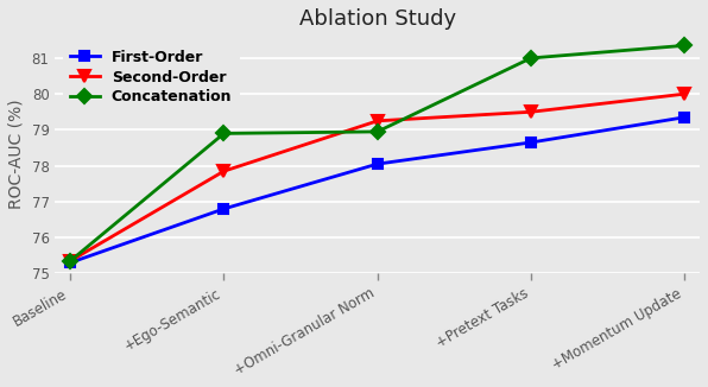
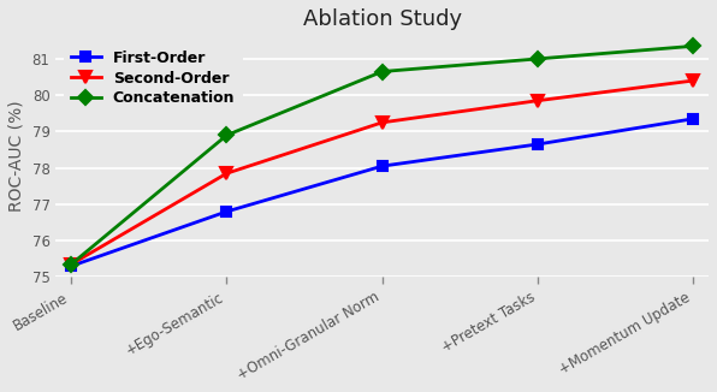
Concatenation/+Omni-Granular Norm: 78.95 -> 80.65
Second-Order/+Pretext Tasks: 79.50 -> 79.85
Second-Order/+Momentum Update: 80.00 -> 80.40
